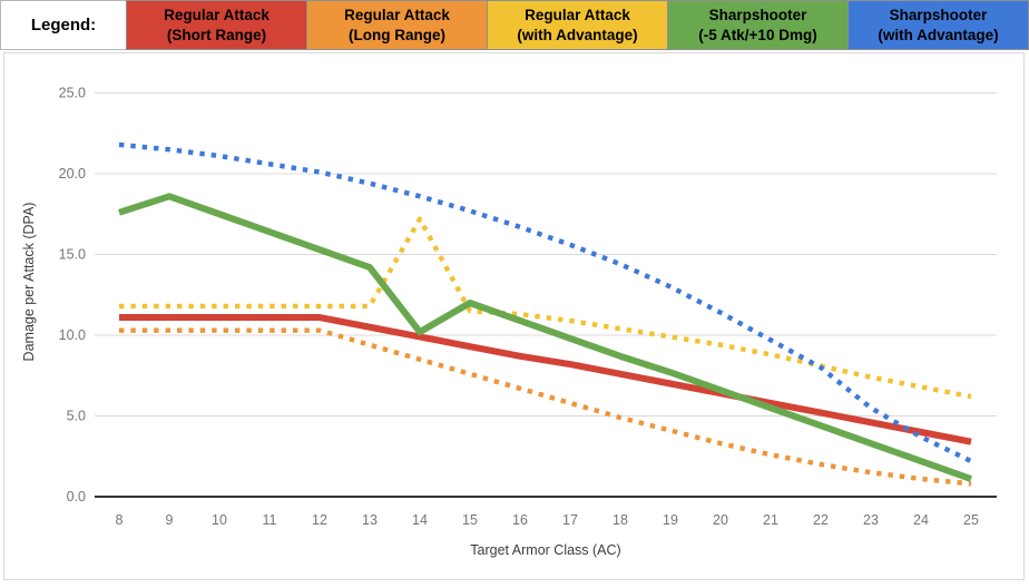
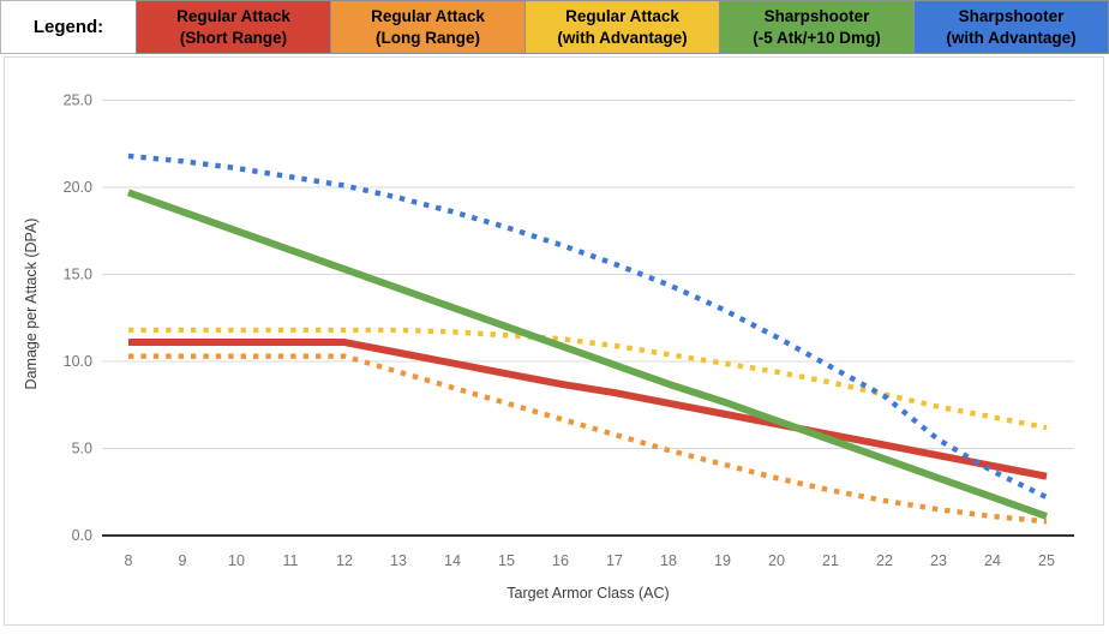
Sharpshooter (-5 Atk/+10 Dmg)/8: 17.6 -> 19.7
Regular Attack (with Advantage)/14: 17.2 -> 11.7
Sharpshooter (-5 Atk/+10 Dmg)/14: 10.2 -> 13.1
